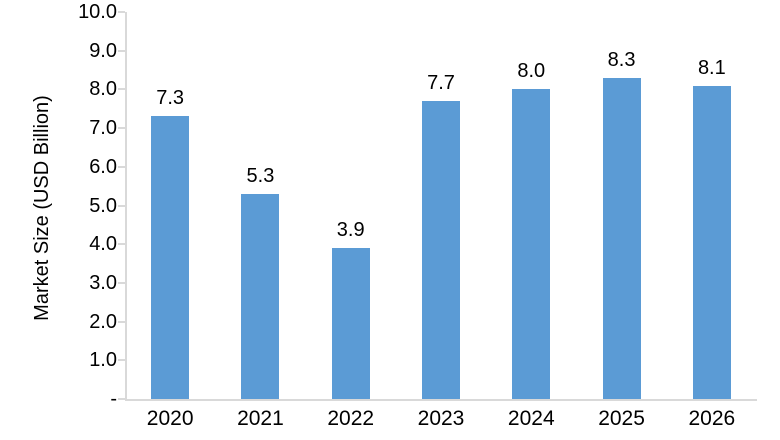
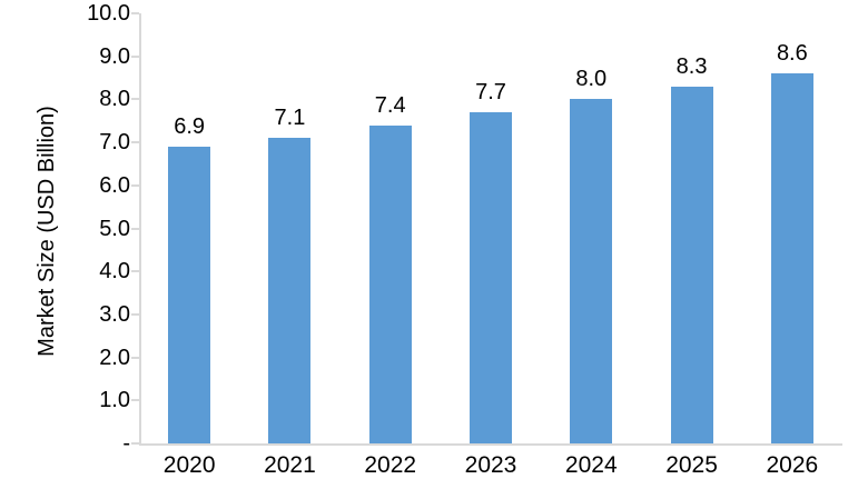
2020: 7.3 -> 6.9
2021: 5.3 -> 7.1
2022: 3.9 -> 7.4
2026: 8.1 -> 8.6
